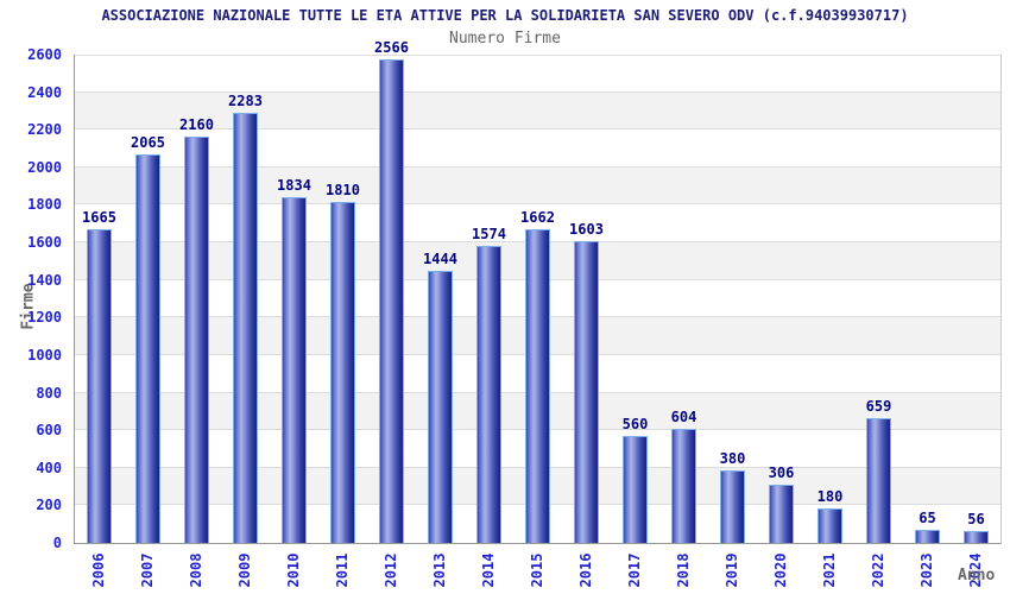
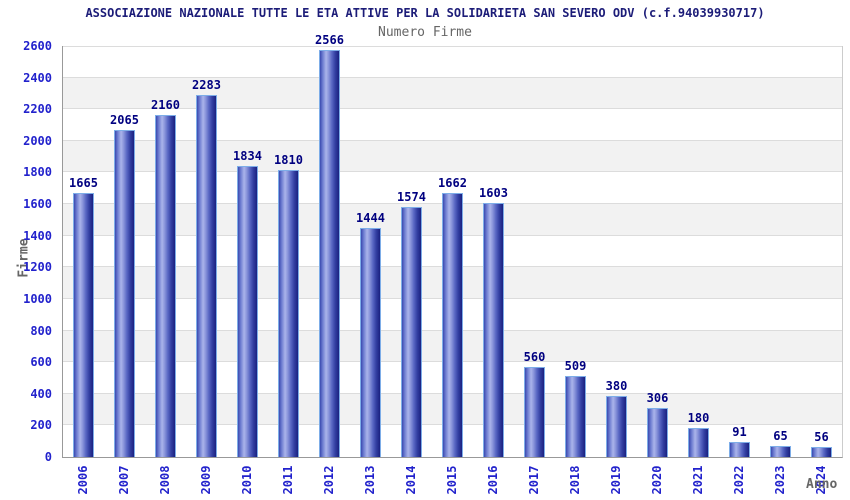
2018: 604 -> 509
2022: 659 -> 91
